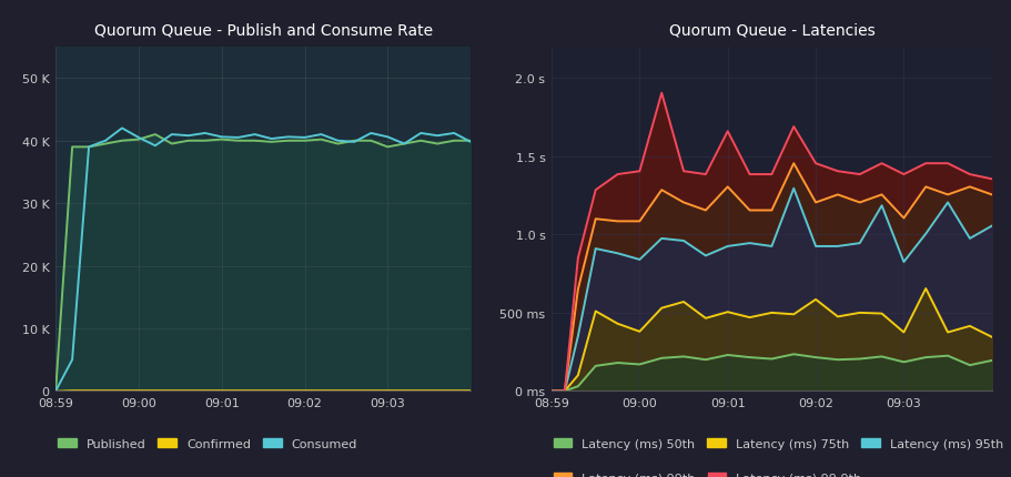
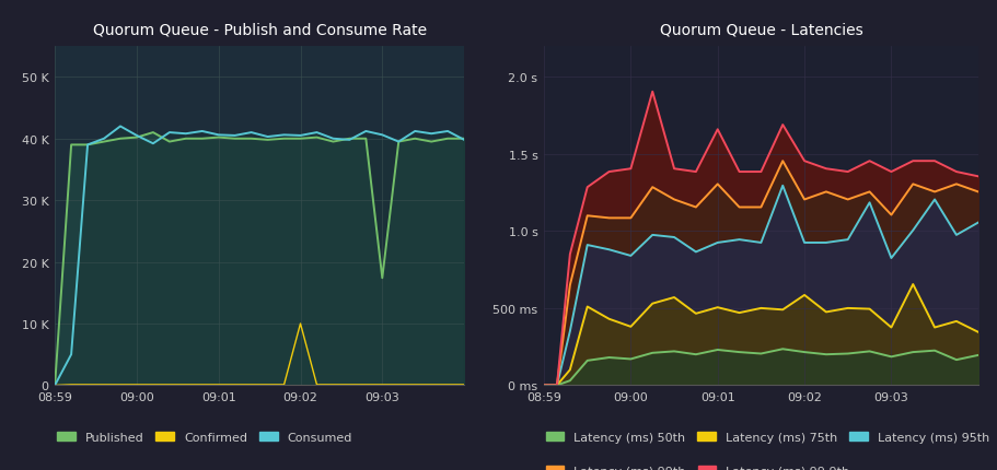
Quorum Queue - Publish and Consume Rate/Confirmed/09:02: 0.1 K -> 10.0 K
Quorum Queue - Publish and Consume Rate/Published/09:03: 39.0 K -> 17.4 K
